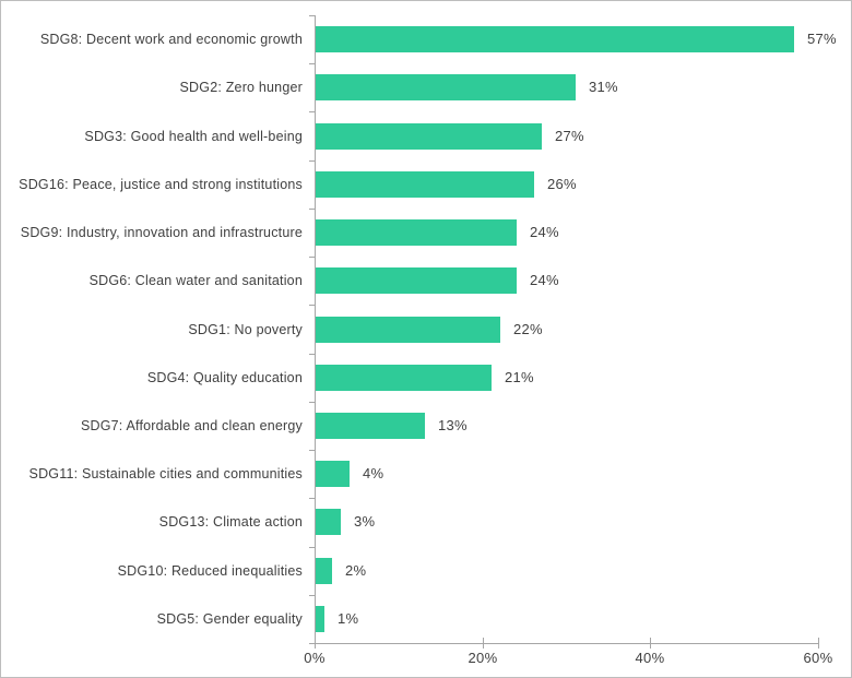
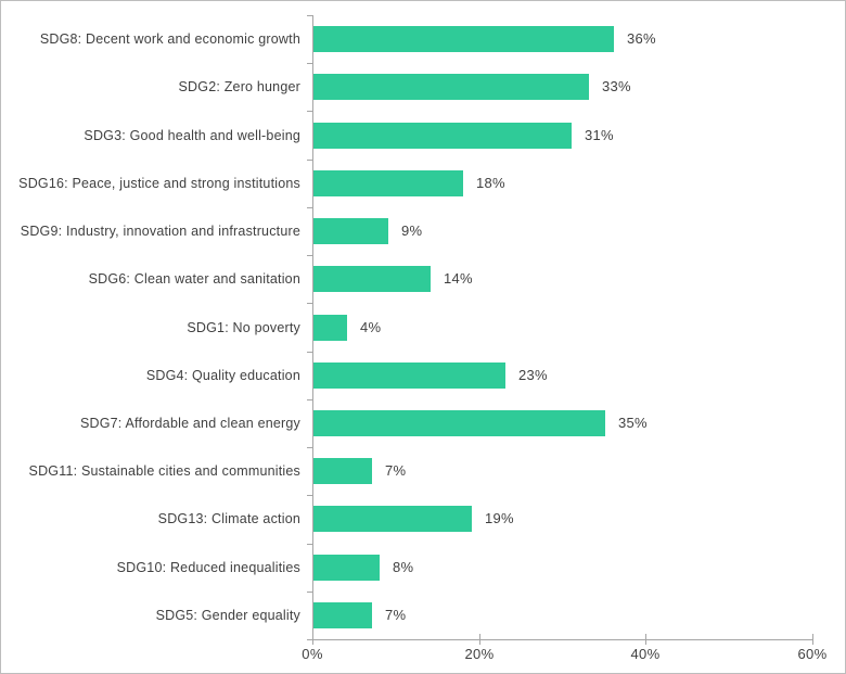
SDG8: Decent work and economic growth: 57% -> 36%
SDG2: Zero hunger: 31% -> 33%
SDG3: Good health and well-being: 27% -> 31%
SDG16: Peace, justice and strong institutions: 26% -> 18%
SDG9: Industry, innovation and infrastructure: 24% -> 9%
SDG6: Clean water and sanitation: 24% -> 14%
SDG1: No poverty: 22% -> 4%
SDG4: Quality education: 21% -> 23%
SDG7: Affordable and clean energy: 13% -> 35%
SDG11: Sustainable cities and communities: 4% -> 7%
SDG13: Climate action: 3% -> 19%
SDG10: Reduced inequalities: 2% -> 8%
SDG5: Gender equality: 1% -> 7%
